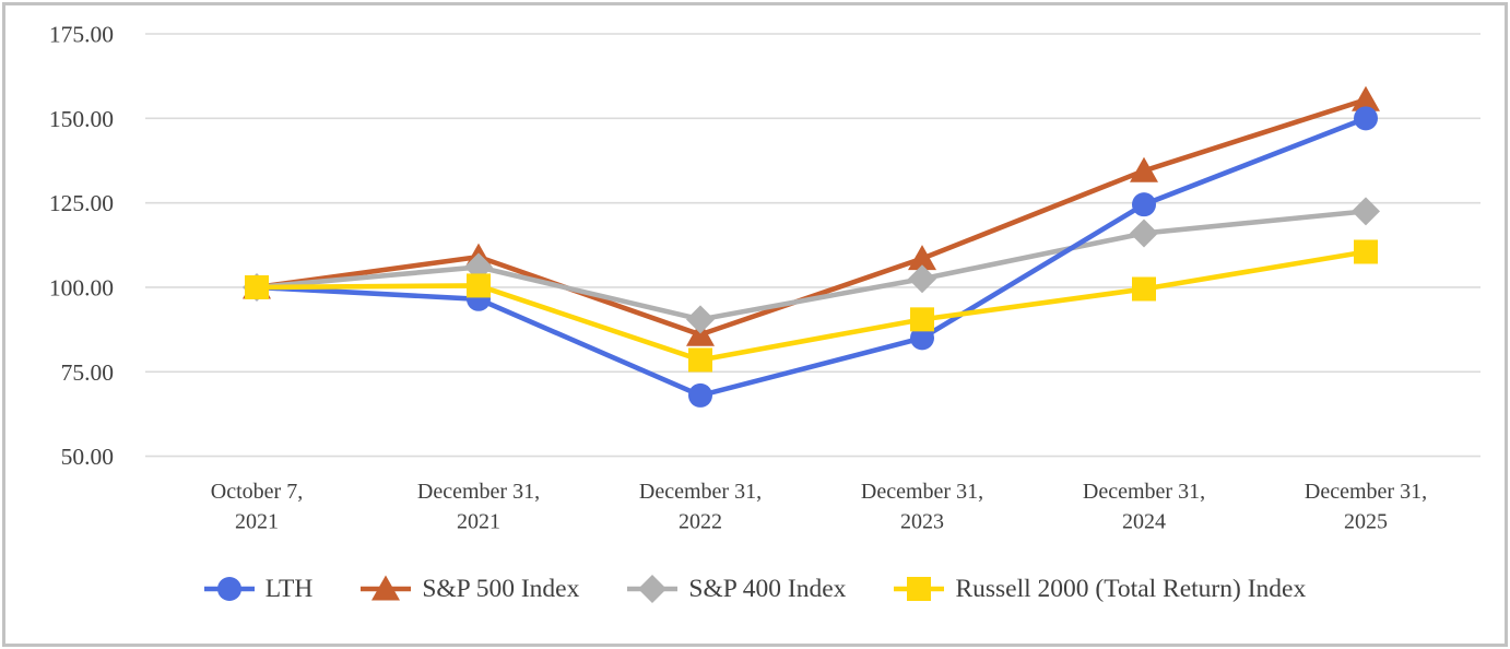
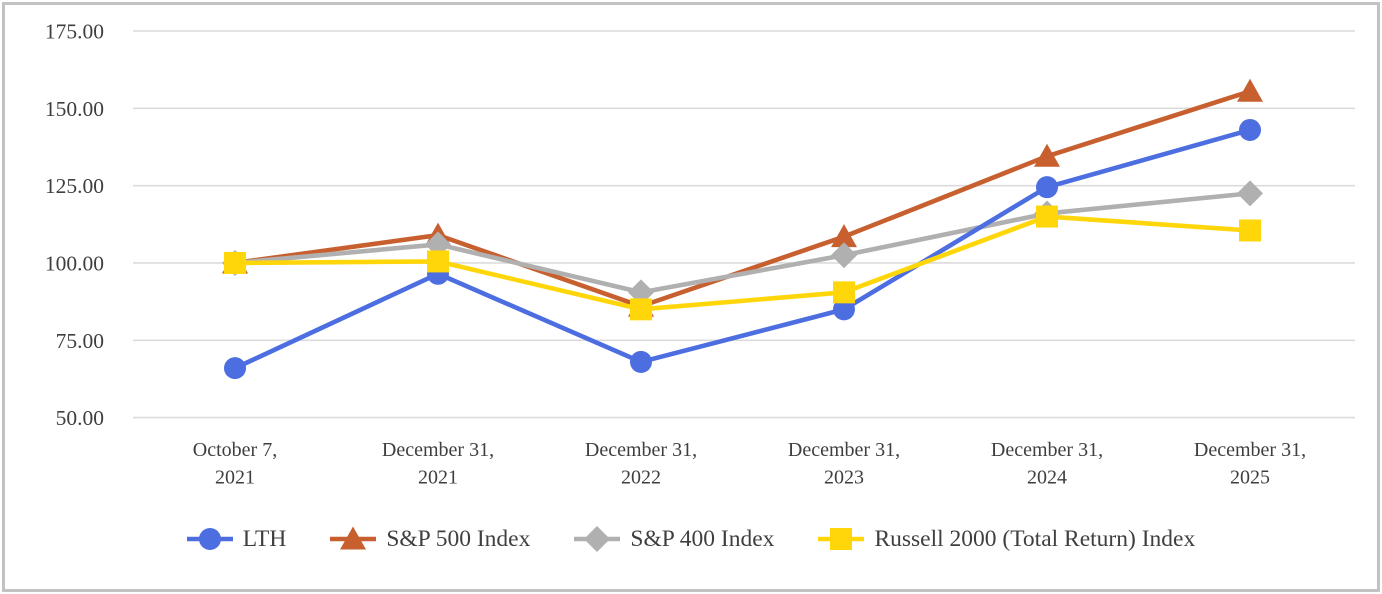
LTH/October 7, 2021: 100 -> 66
Russell 2000 (Total Return) Index/December 31, 2022: 78 -> 85
Russell 2000 (Total Return) Index/December 31, 2024: 100 -> 115
LTH/December 31, 2025: 150 -> 143
